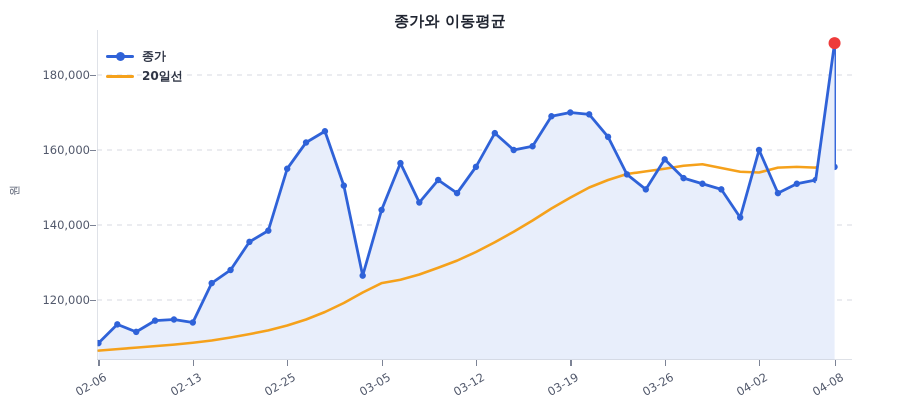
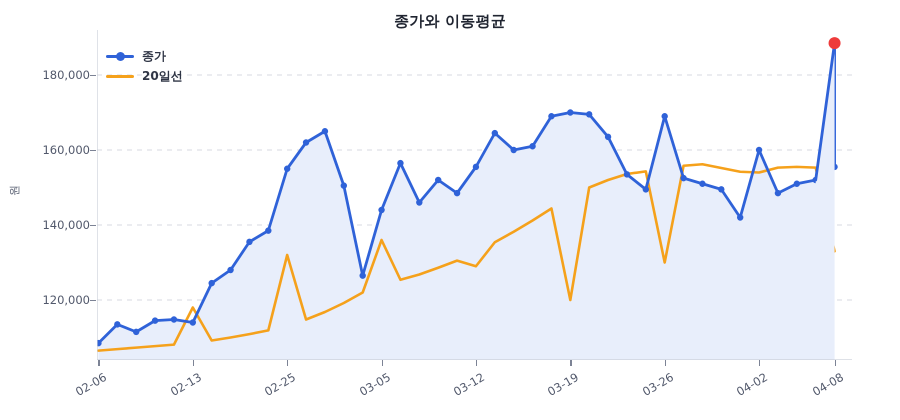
20일선/02-13: 109000 -> 118000
20일선/02-25: 113000 -> 132000
20일선/03-05: 124000 -> 136000
20일선/03-12: 133000 -> 129000
20일선/03-19: 147000 -> 120000
종가/03-26: 158000 -> 169000
20일선/03-26: 155000 -> 130000
20일선/04-08: 158000 -> 133000
